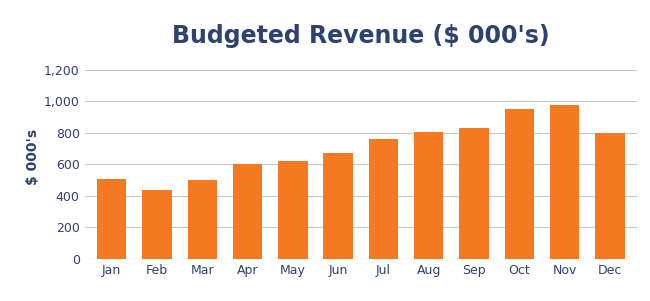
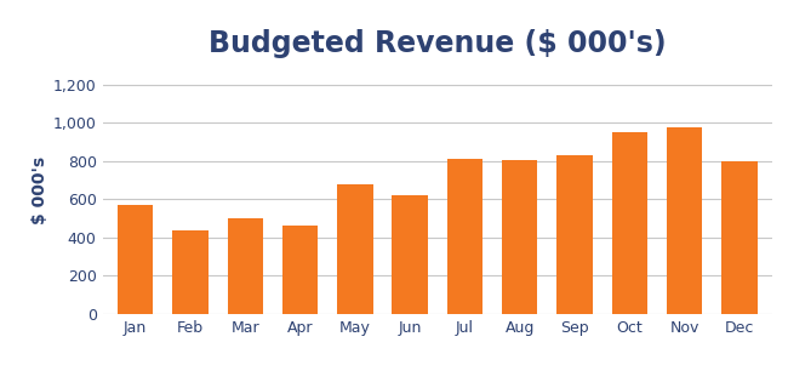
Jan: 510 -> 570
Apr: 600 -> 460
May: 620 -> 680
Jun: 670 -> 620
Jul: 760 -> 810
